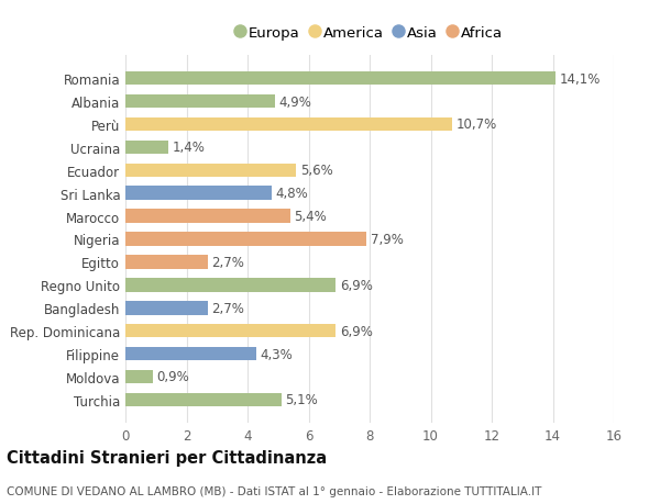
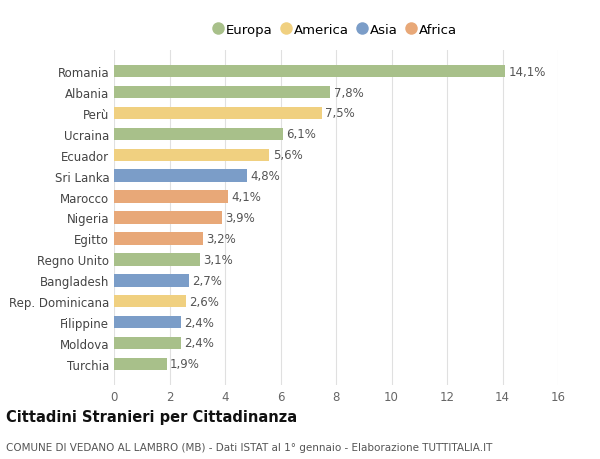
Albania: 4,9% -> 7,8%
Perù: 10,7% -> 7,5%
Ucraina: 1,4% -> 6,1%
Marocco: 5,4% -> 4,1%
Nigeria: 7,9% -> 3,9%
Egitto: 2,7% -> 3,2%
Regno Unito: 6,9% -> 3,1%
Rep. Dominicana: 6,9% -> 2,6%
Filippine: 4,3% -> 2,4%
Moldova: 0,9% -> 2,4%
Turchia: 5,1% -> 1,9%
